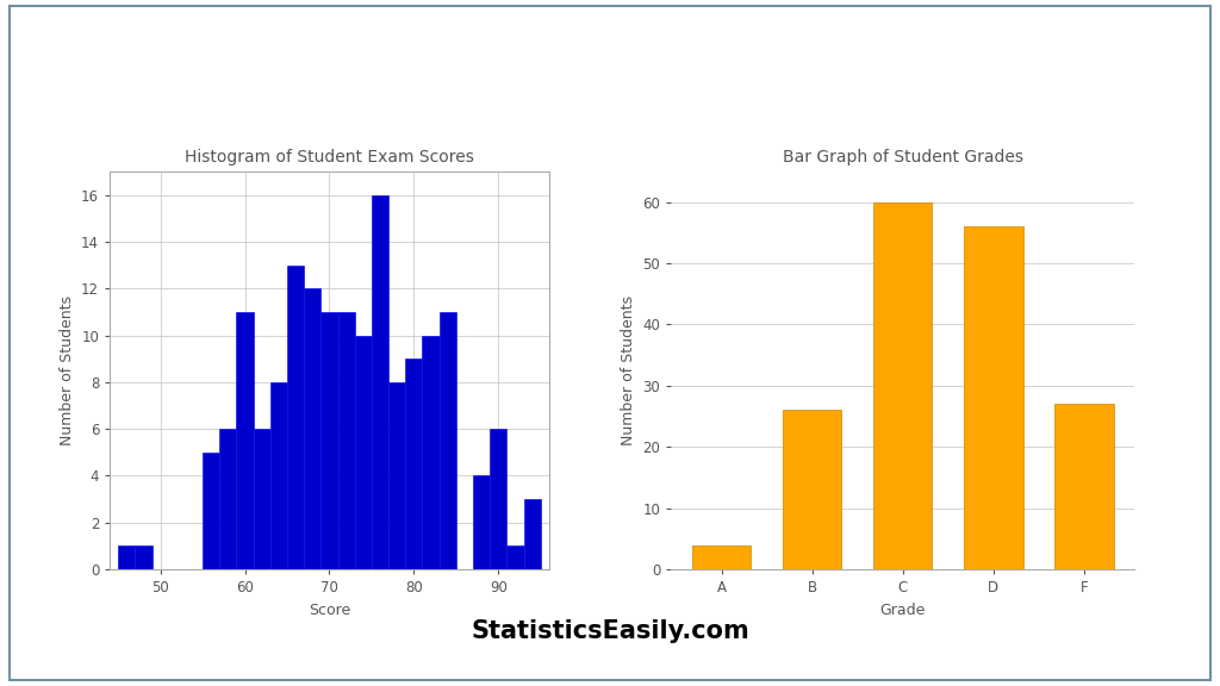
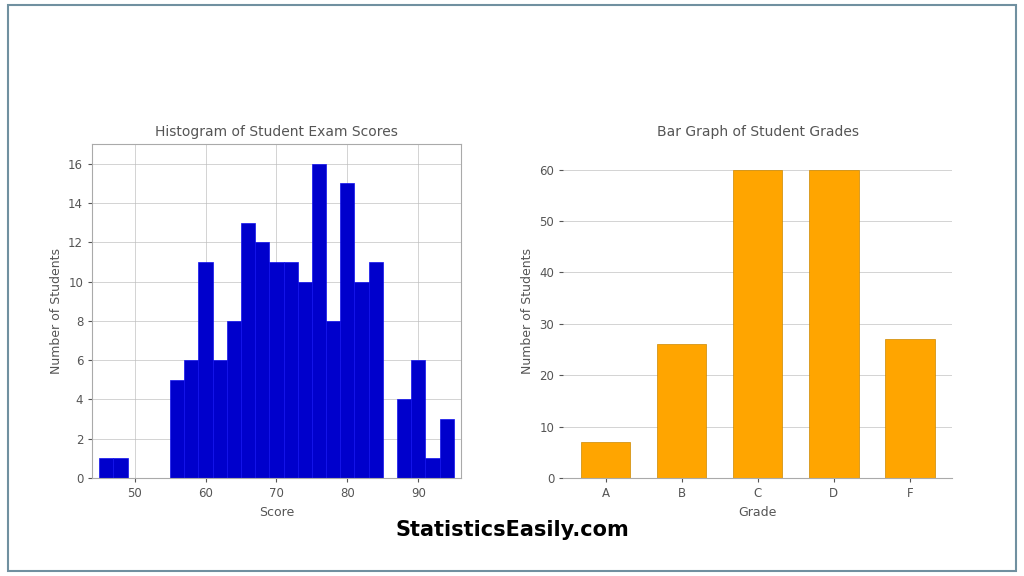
Histogram of Student Exam Scores/80: 9 -> 15
Bar Graph of Student Grades/A: 4 -> 7
Bar Graph of Student Grades/D: 56 -> 60
